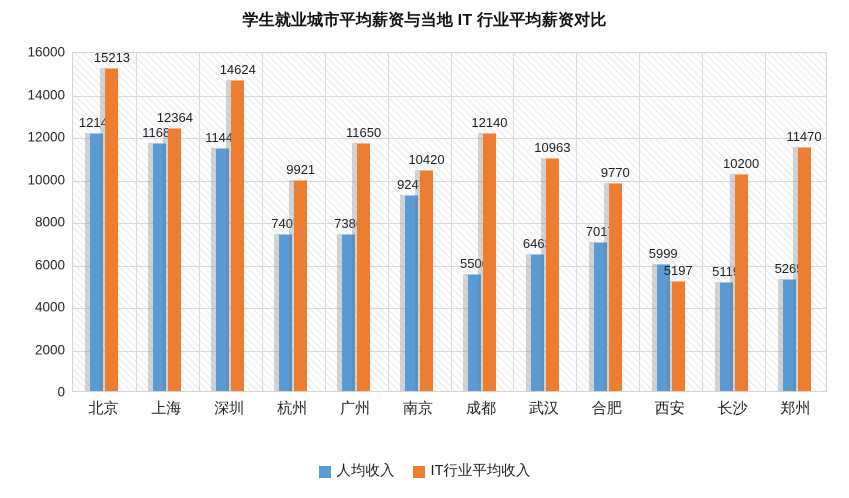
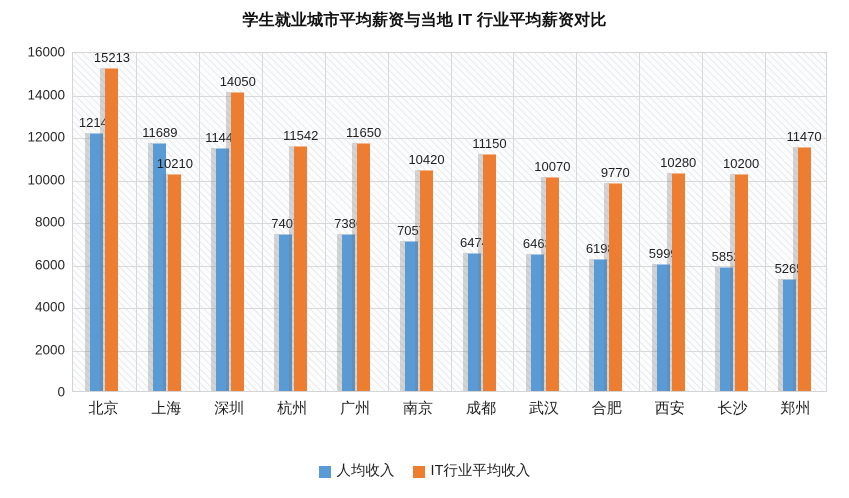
IT行业平均收入/上海: 12364 -> 10210
IT行业平均收入/深圳: 14624 -> 14050
IT行业平均收入/杭州: 9921 -> 11542
人均收入/南京: 9247 -> 7057
人均收入/成都: 5506 -> 6474
IT行业平均收入/成都: 12140 -> 11150
IT行业平均收入/武汉: 10963 -> 10070
人均收入/合肥: 7017 -> 6198
IT行业平均收入/西安: 5197 -> 10280
人均收入/长沙: 5119 -> 5852
